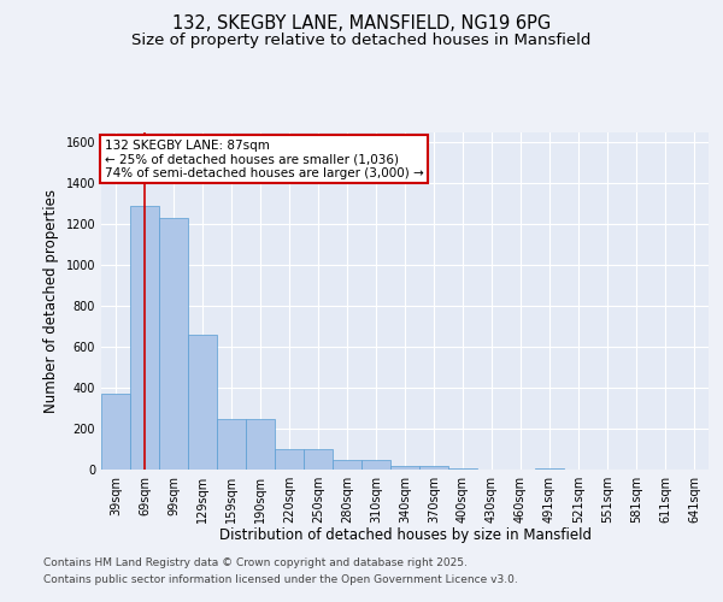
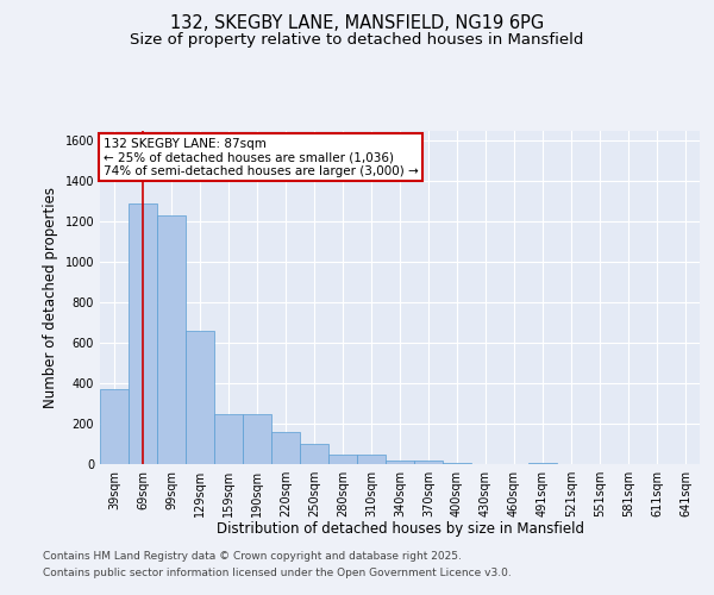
220sqm: 100 -> 160
